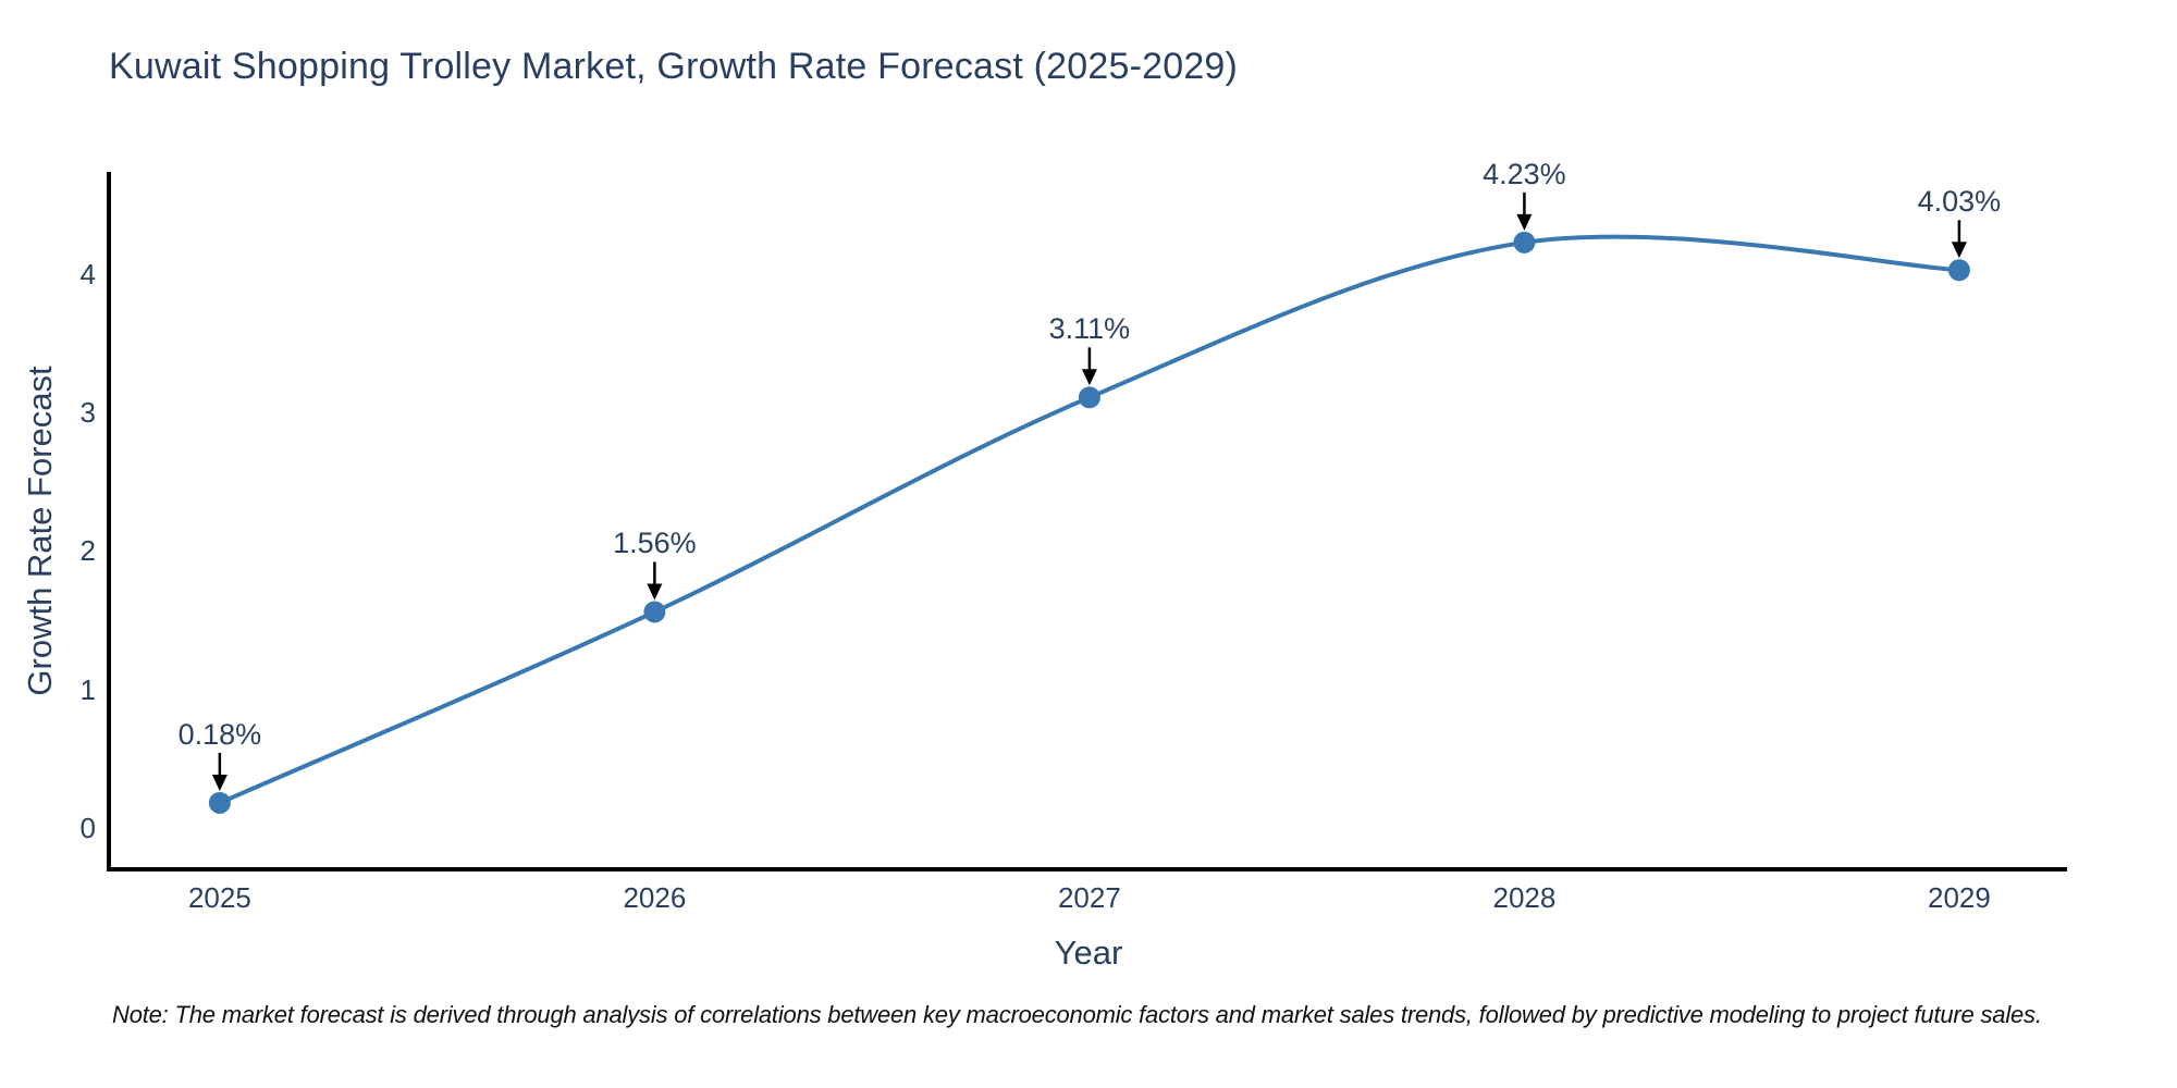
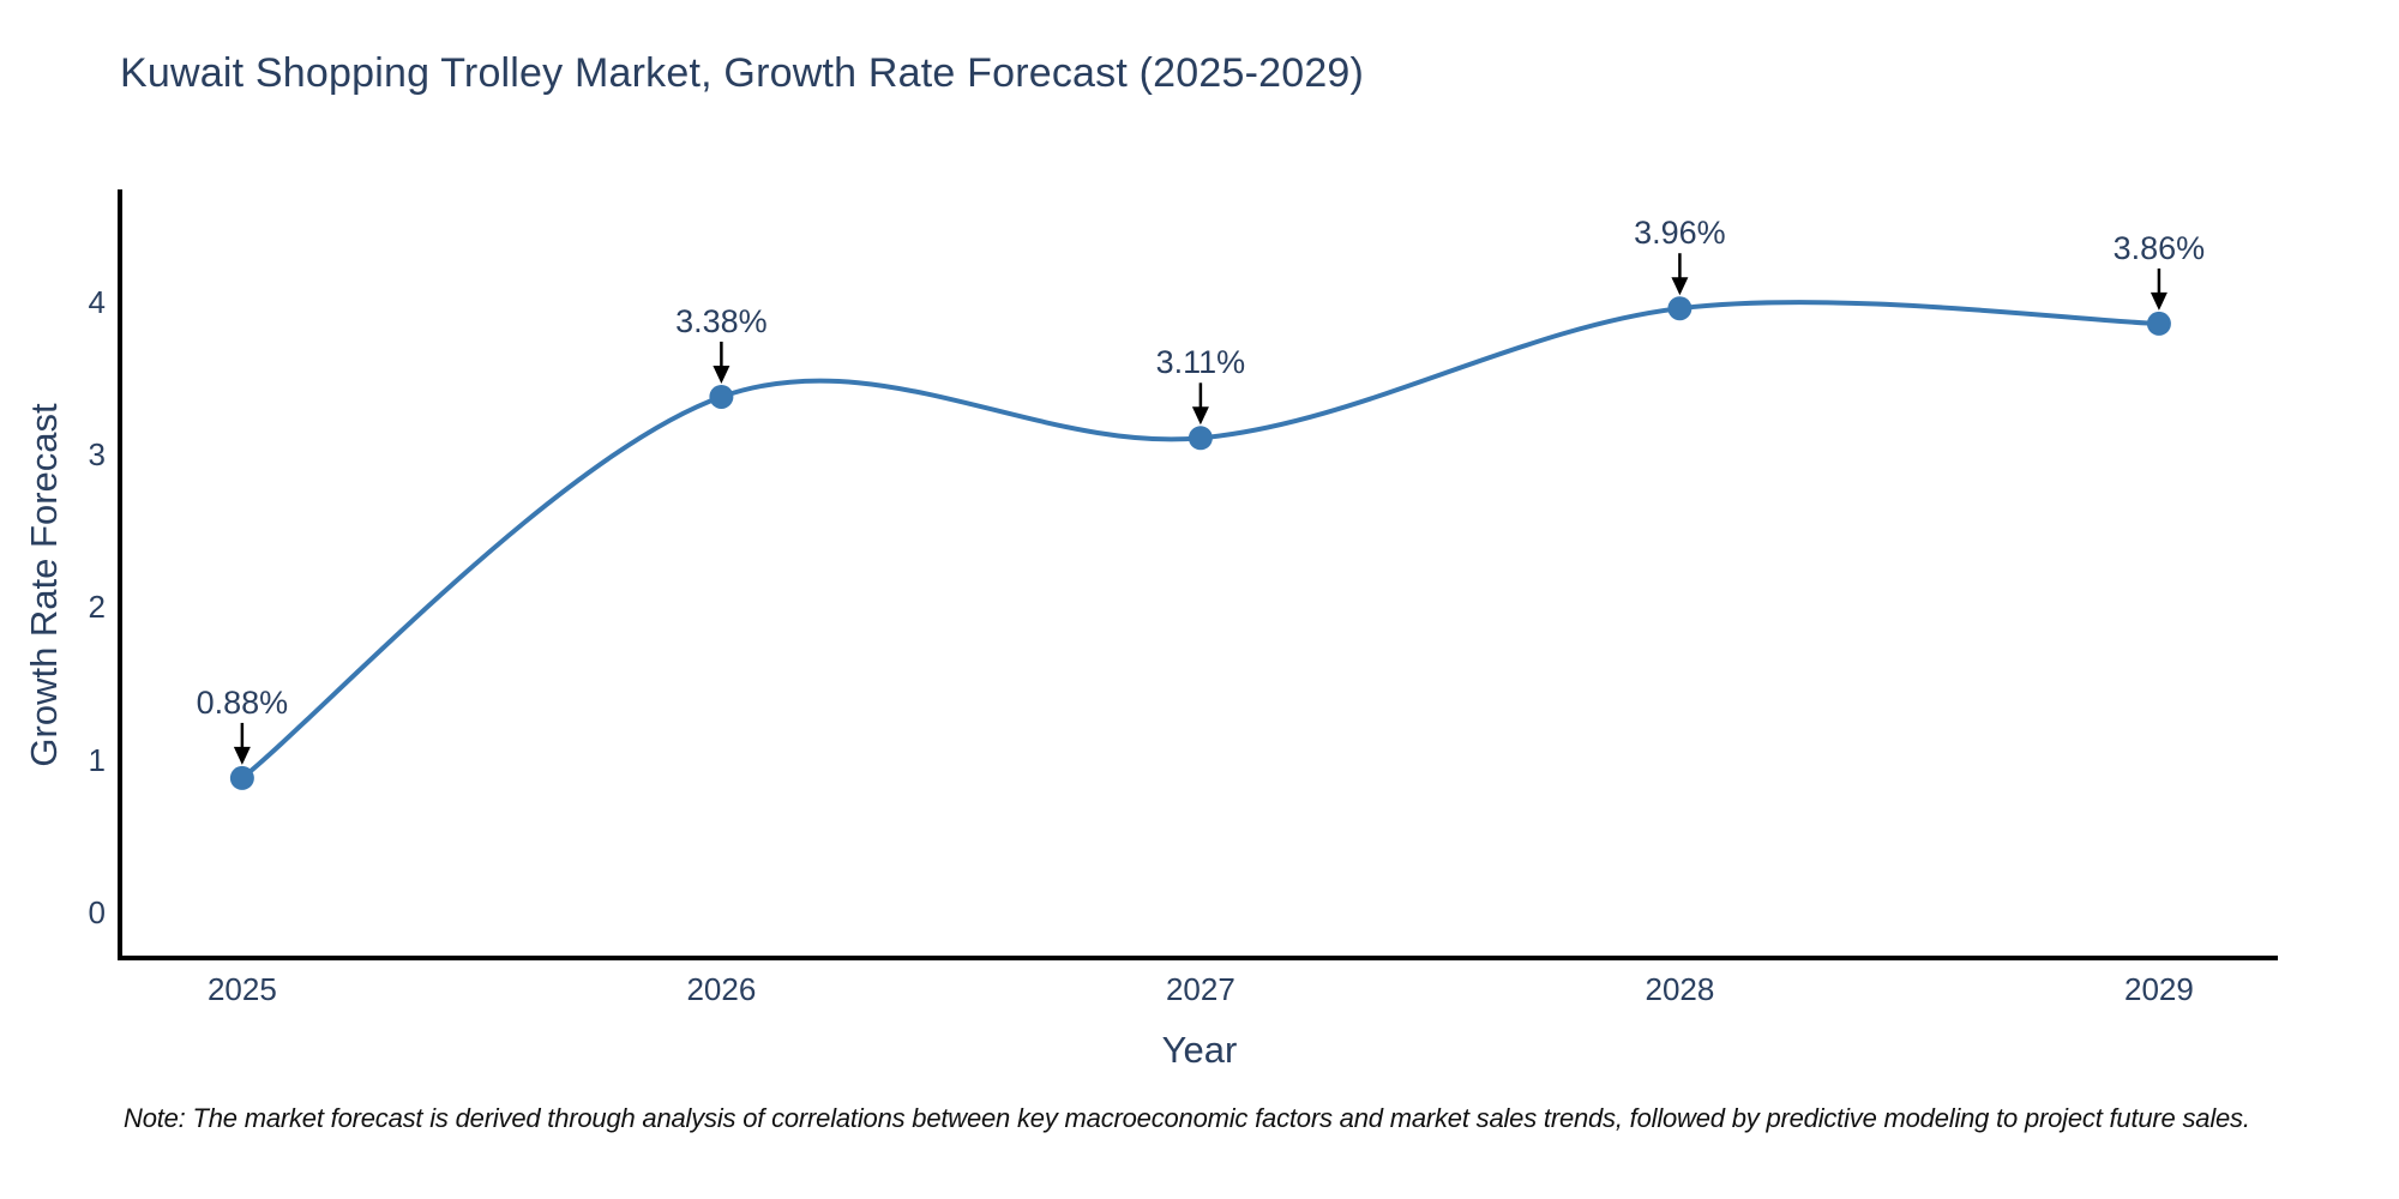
2025: 0.18% -> 0.88%
2026: 1.56% -> 3.38%
2028: 4.23% -> 3.96%
2029: 4.03% -> 3.86%
